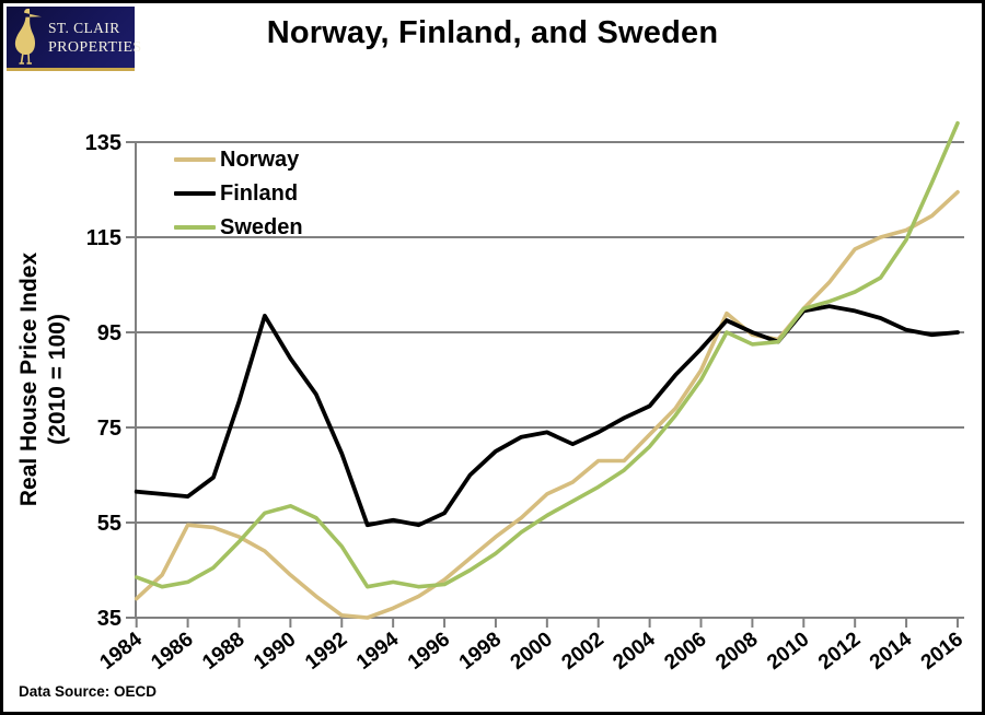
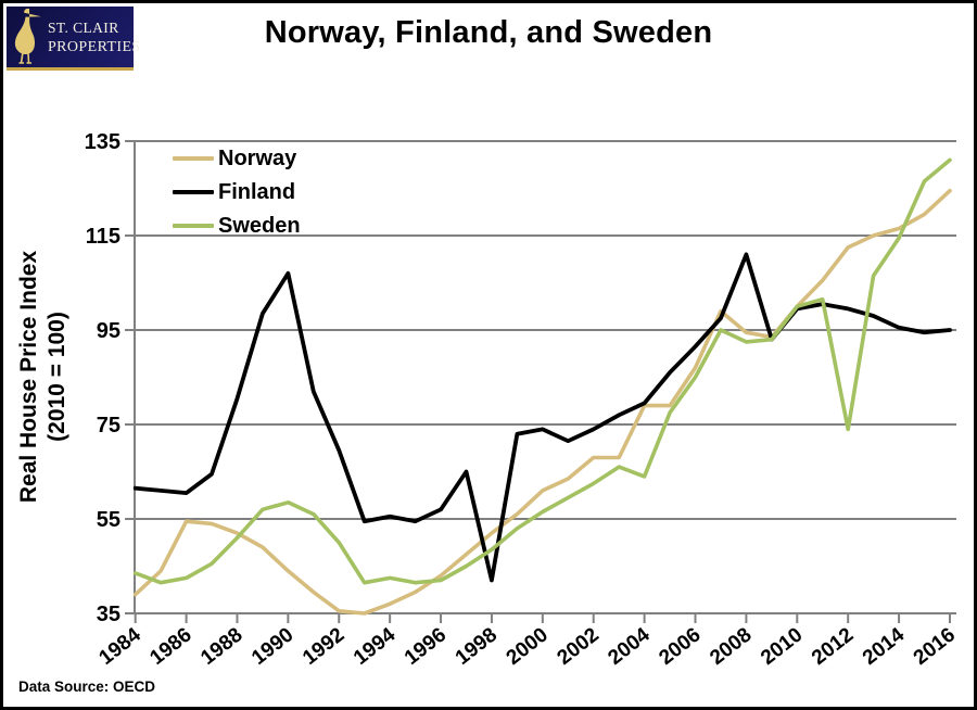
Finland/1990: 90 -> 107
Finland/1998: 70 -> 42
Norway/2004: 74 -> 79
Sweden/2004: 71 -> 64
Finland/2008: 95 -> 111
Sweden/2012: 104 -> 74
Sweden/2016: 139 -> 131
